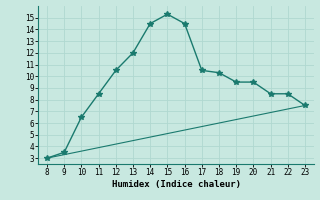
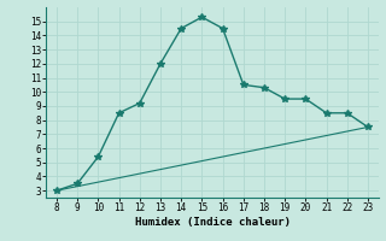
10: 6.5 -> 5.4
12: 10.5 -> 9.2
